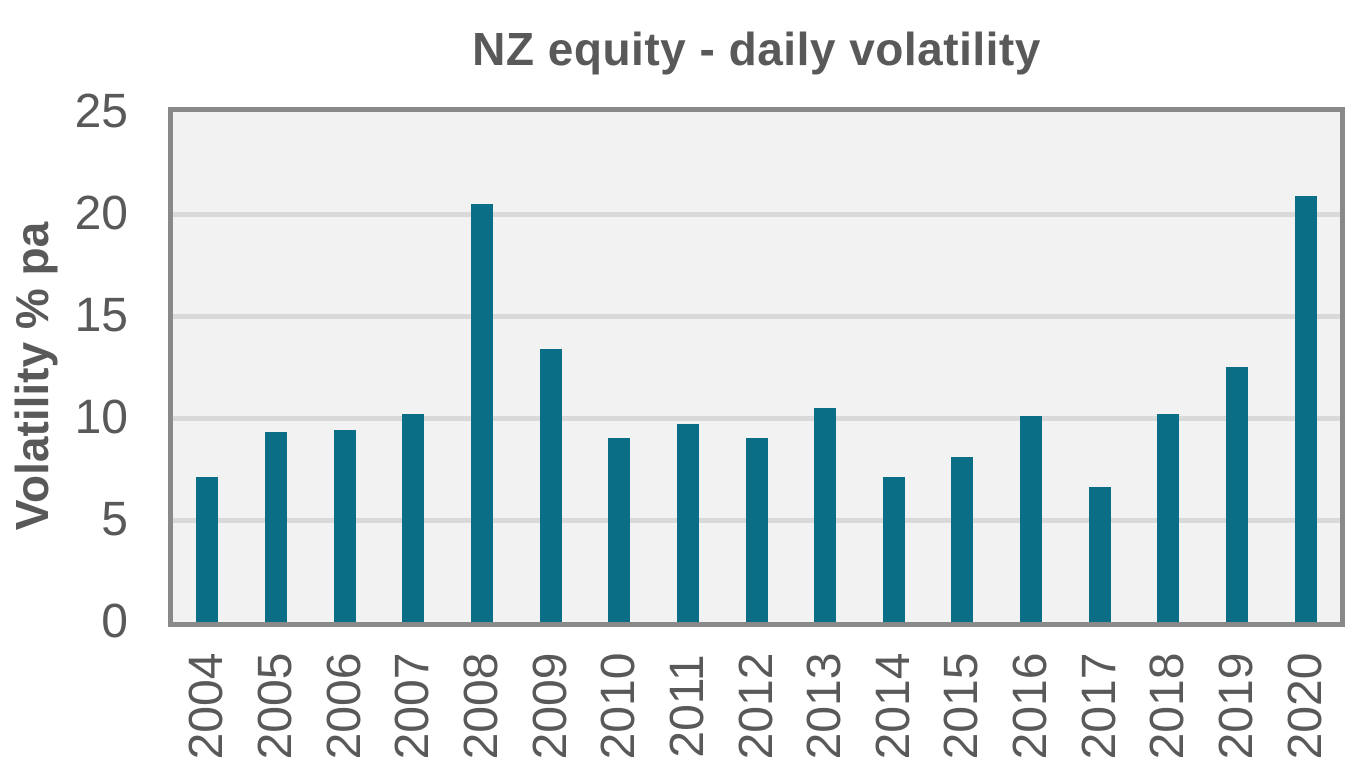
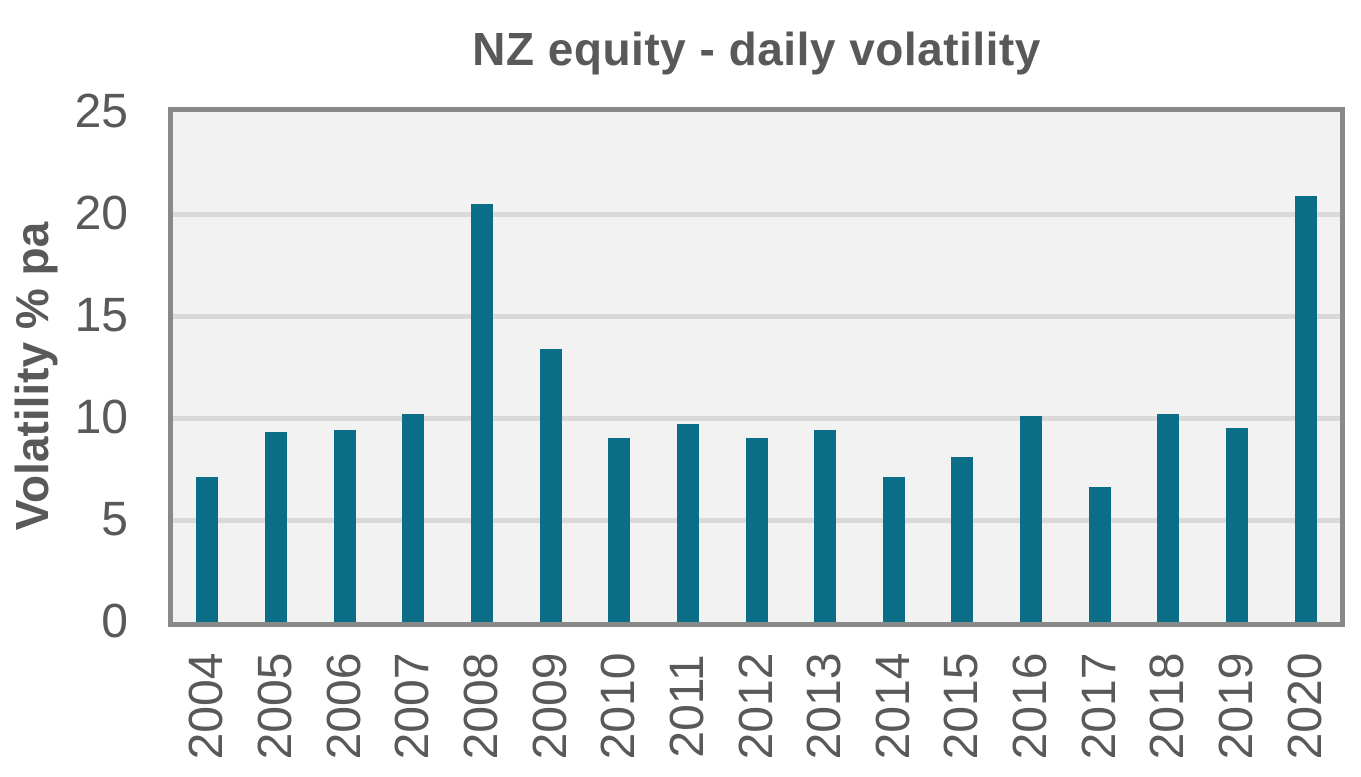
2013: 10.5 -> 9.4
2019: 12.5 -> 9.5
